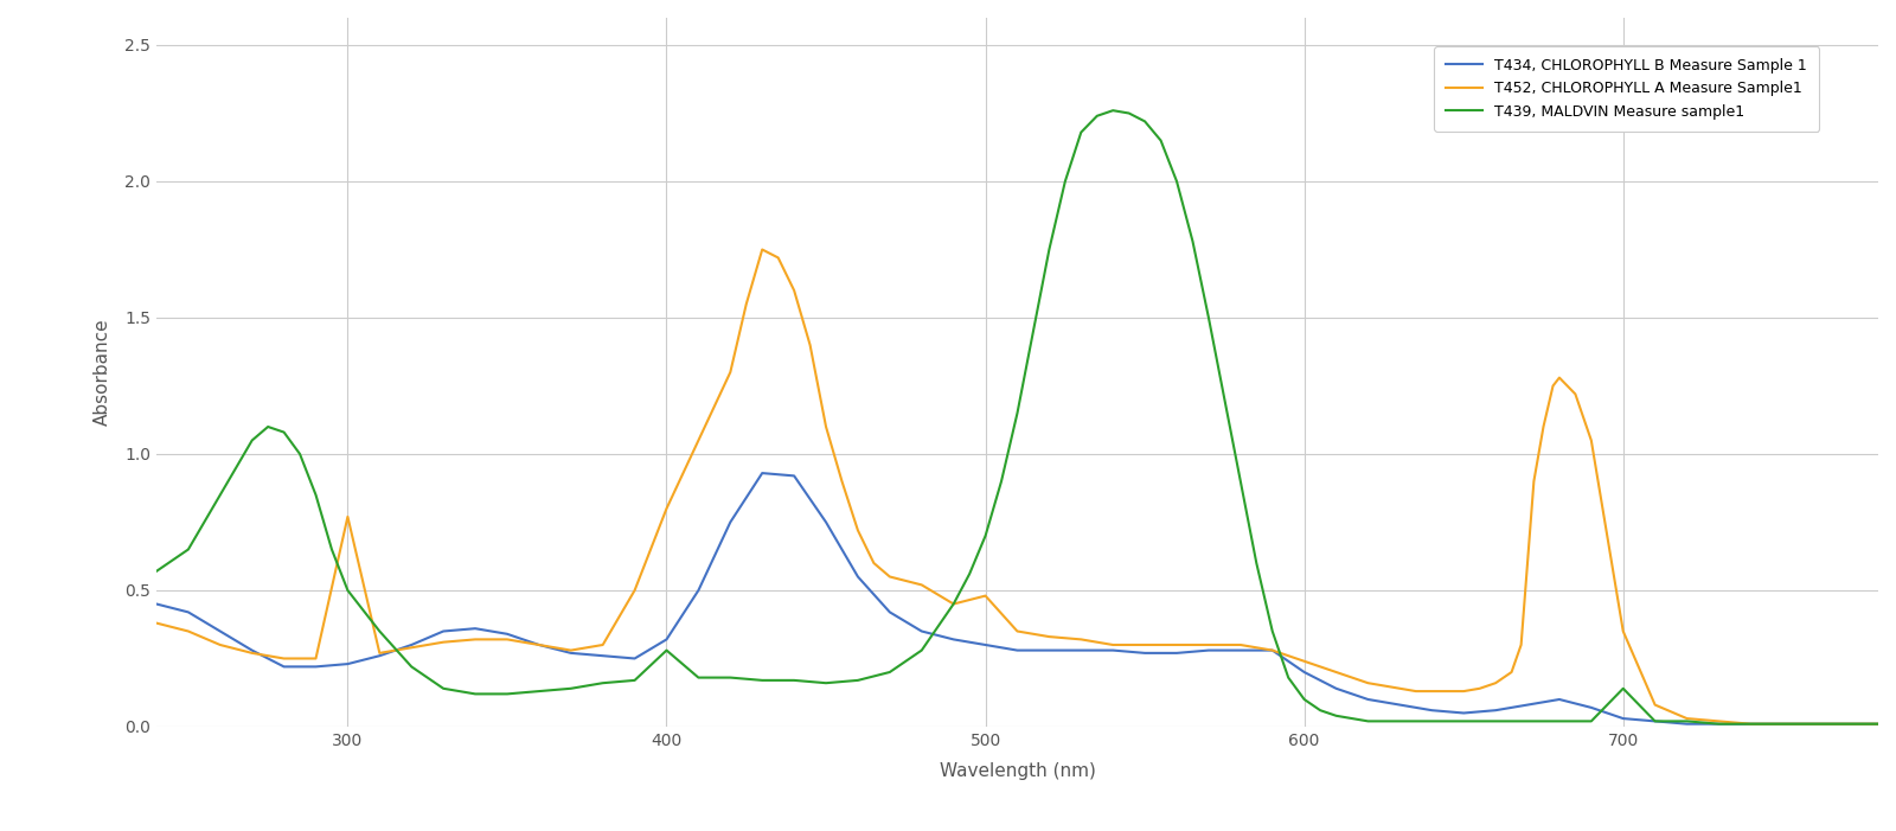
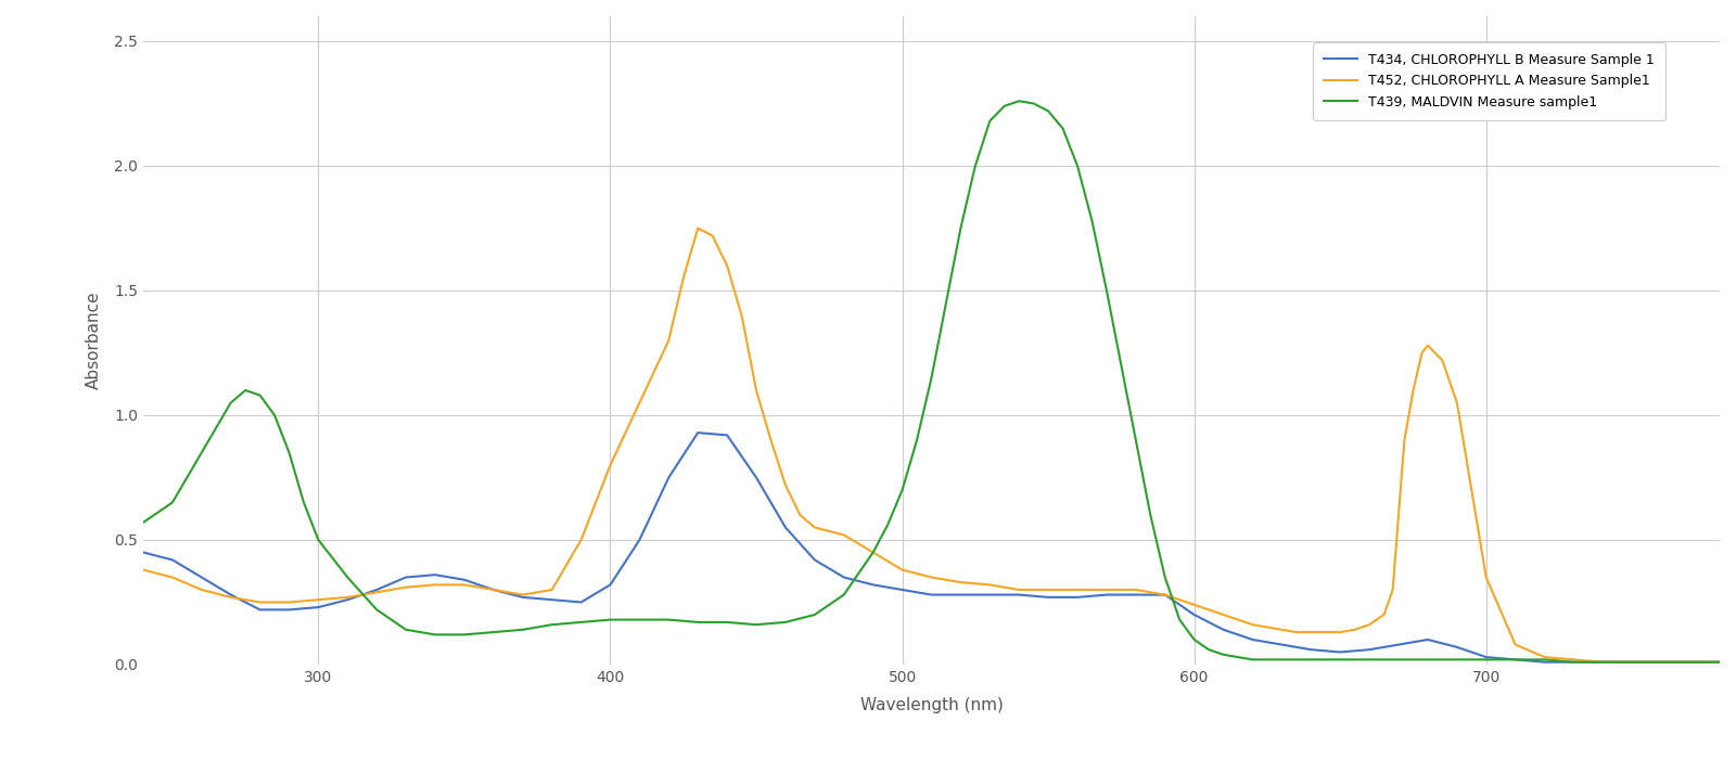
T452, CHLOROPHYLL A Measure Sample1/300: 0.77 -> 0.26
T439, MALDVIN Measure sample1/400: 0.28 -> 0.18
T452, CHLOROPHYLL A Measure Sample1/500: 0.48 -> 0.38
T439, MALDVIN Measure sample1/700: 0.14 -> 0.02
